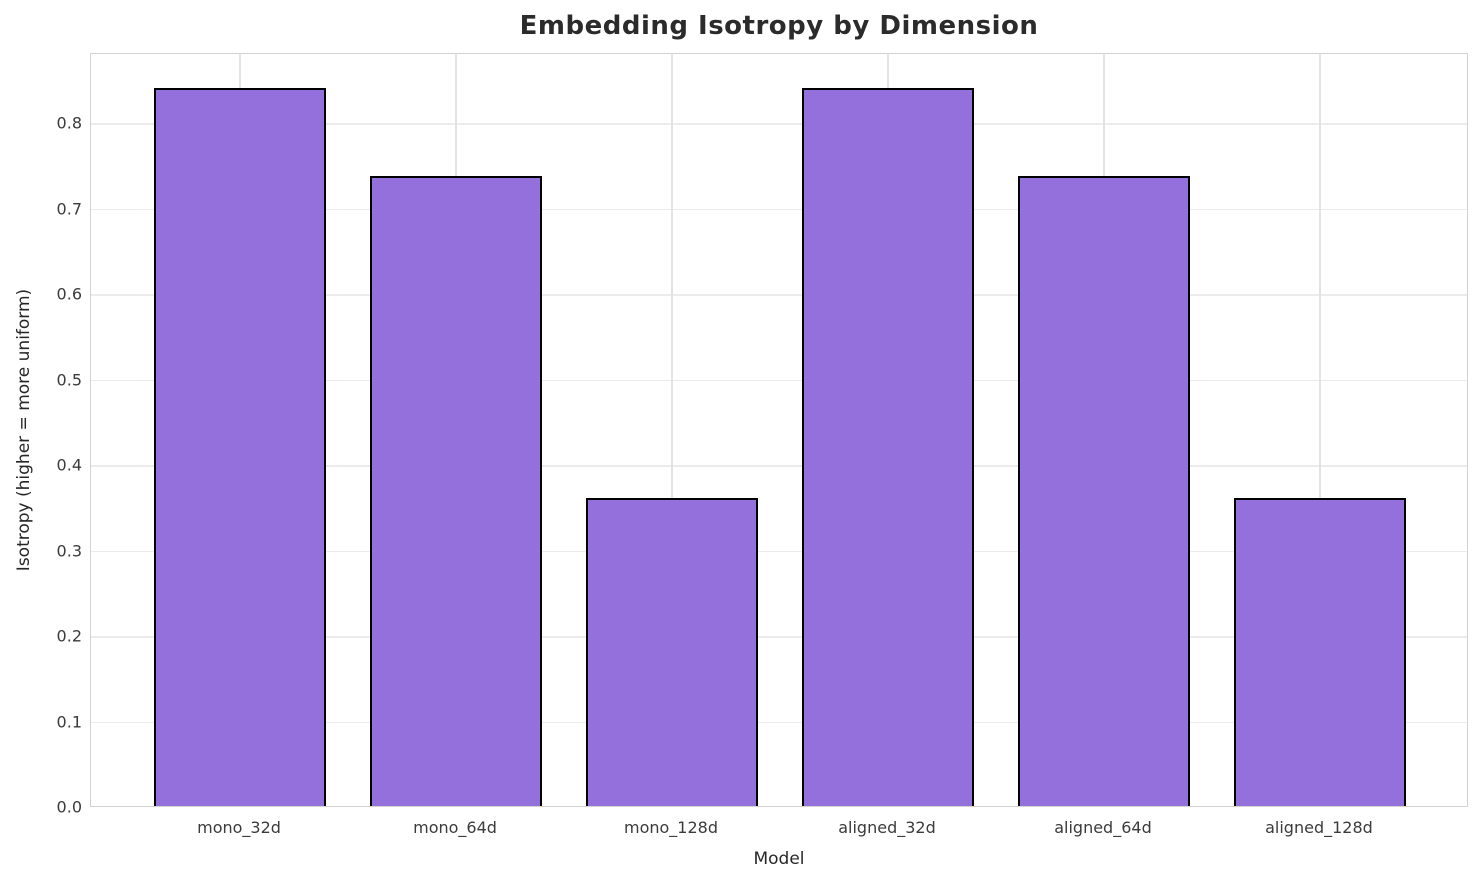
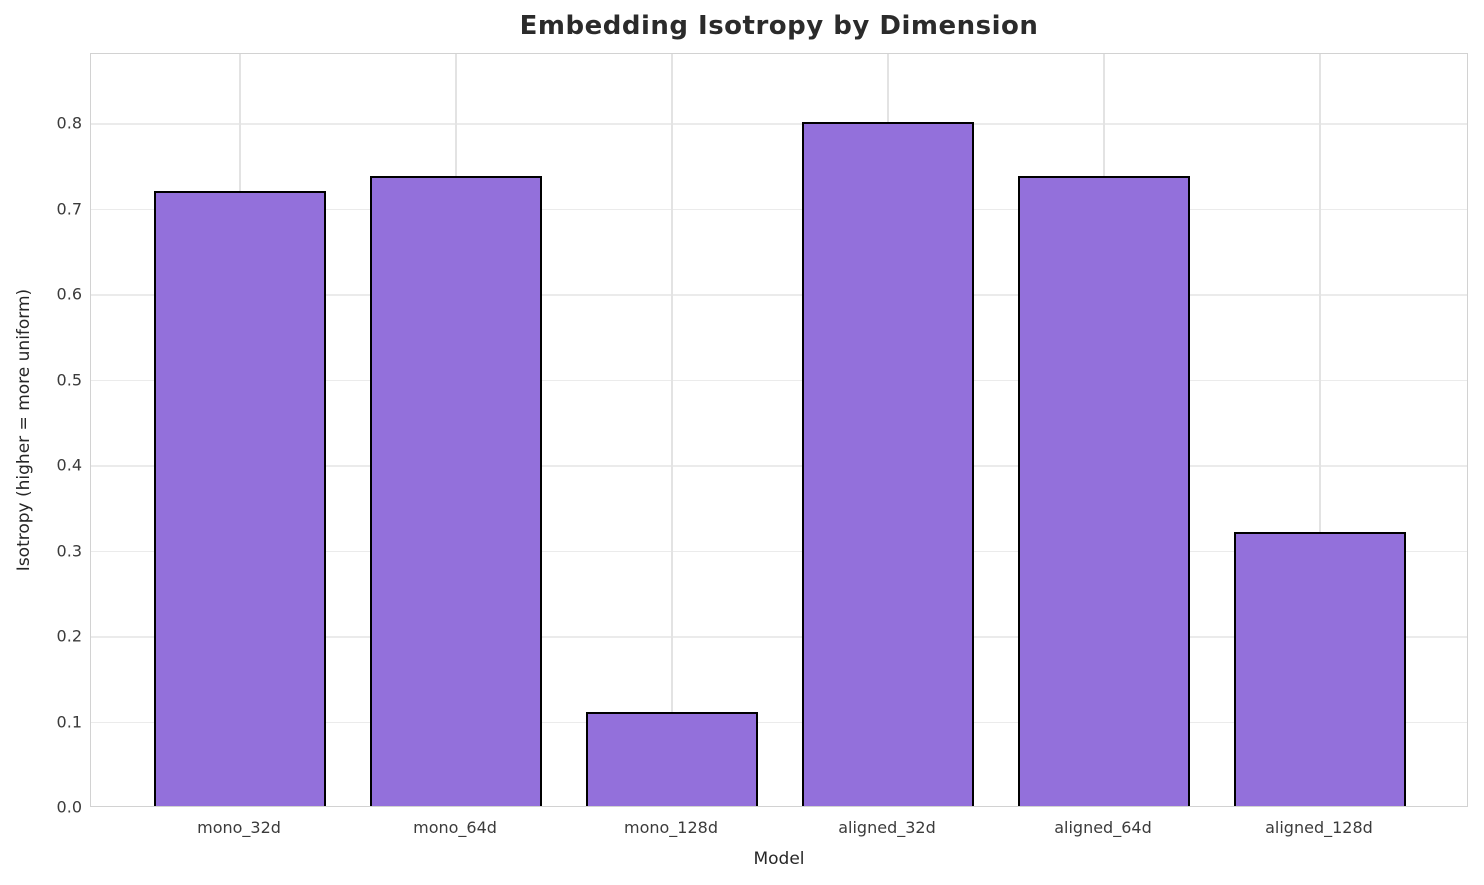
mono_32d: 0.84 -> 0.72
mono_128d: 0.36 -> 0.11
aligned_32d: 0.84 -> 0.80
aligned_128d: 0.36 -> 0.32
